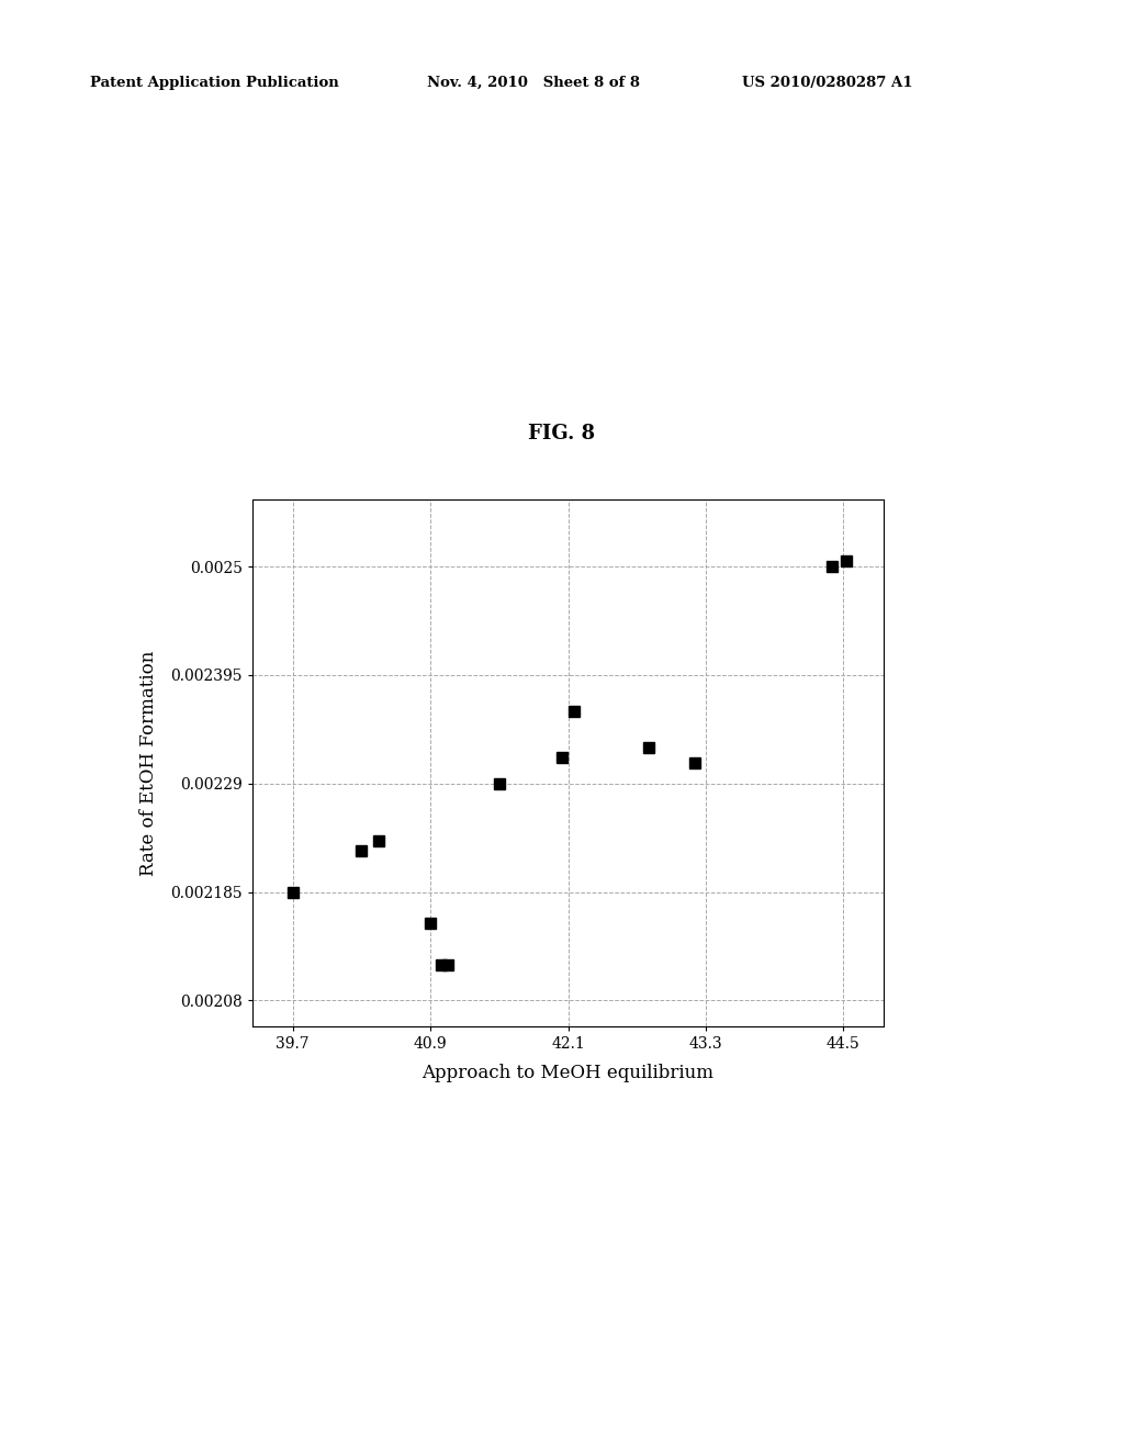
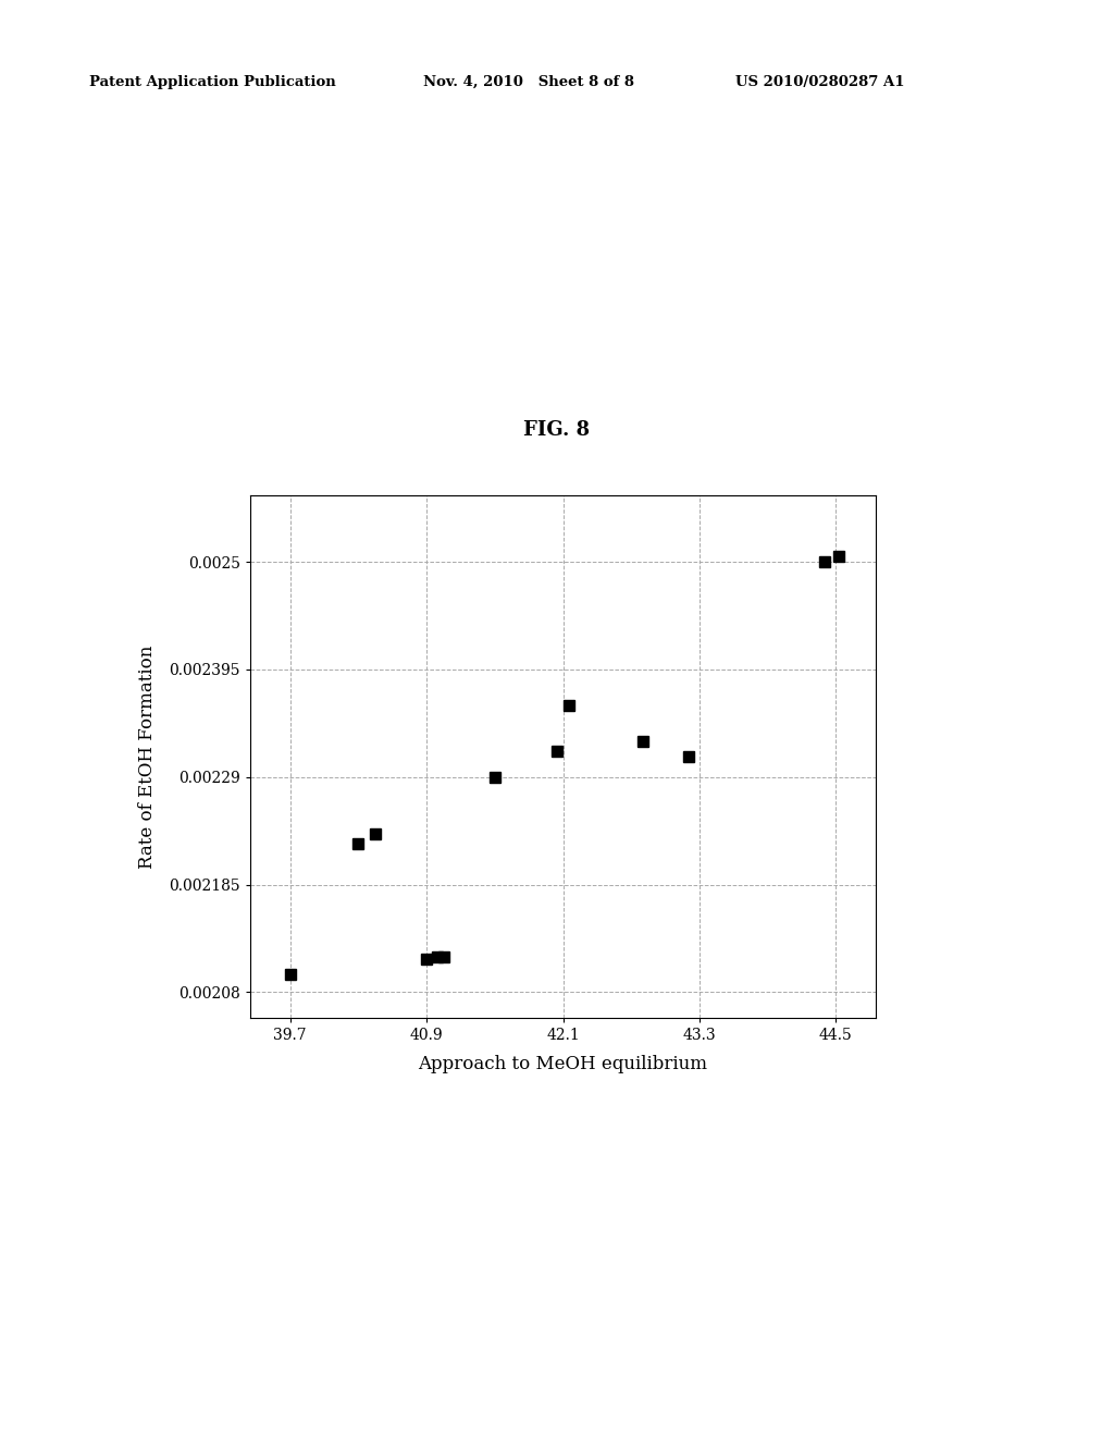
39.7: 0.002185 -> 0.002098
40.9: 0.002155 -> 0.002112
